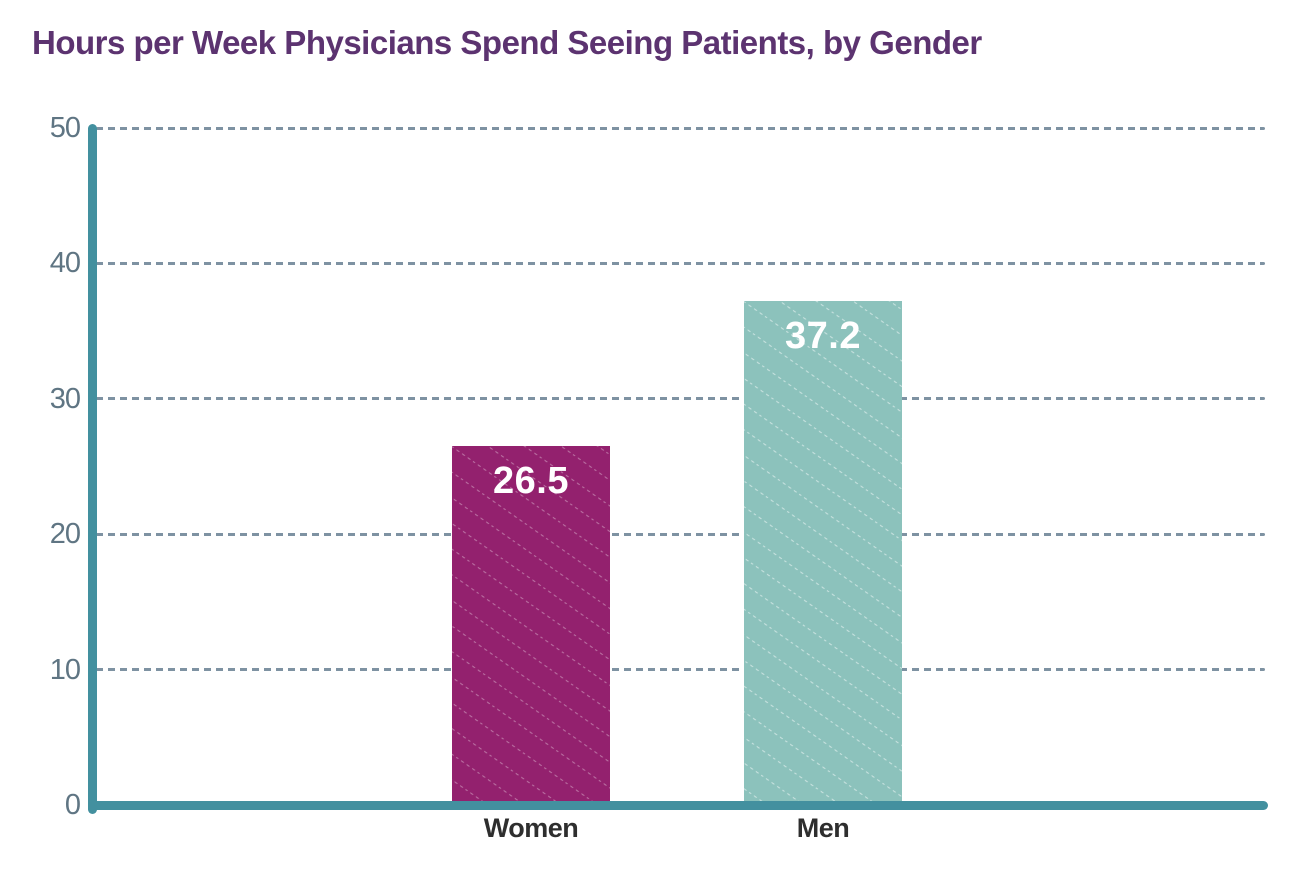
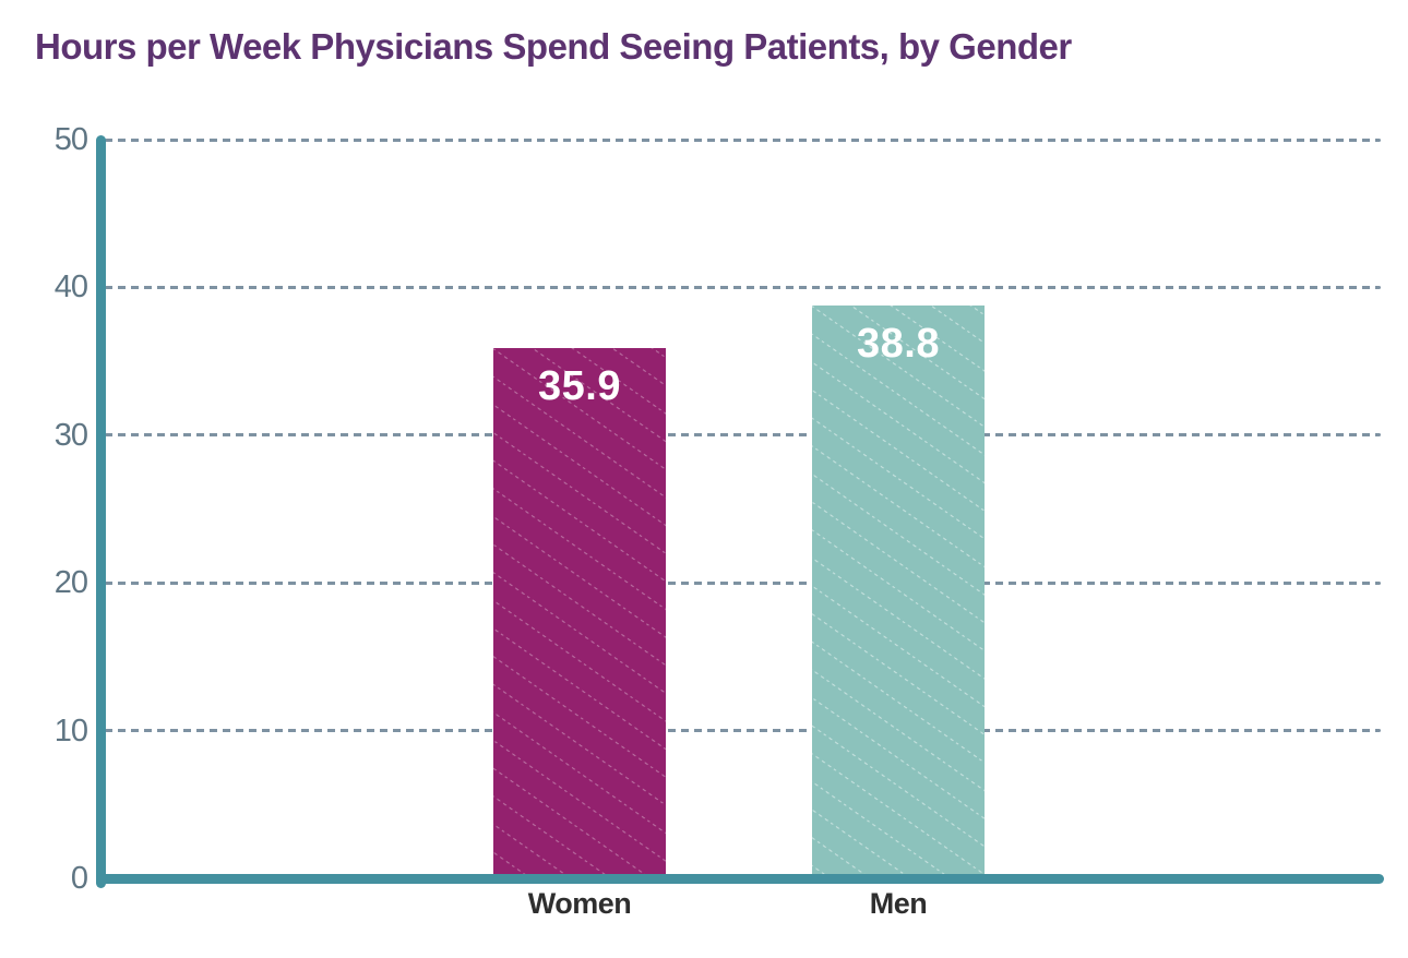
Women: 26.5 -> 35.9
Men: 37.2 -> 38.8
